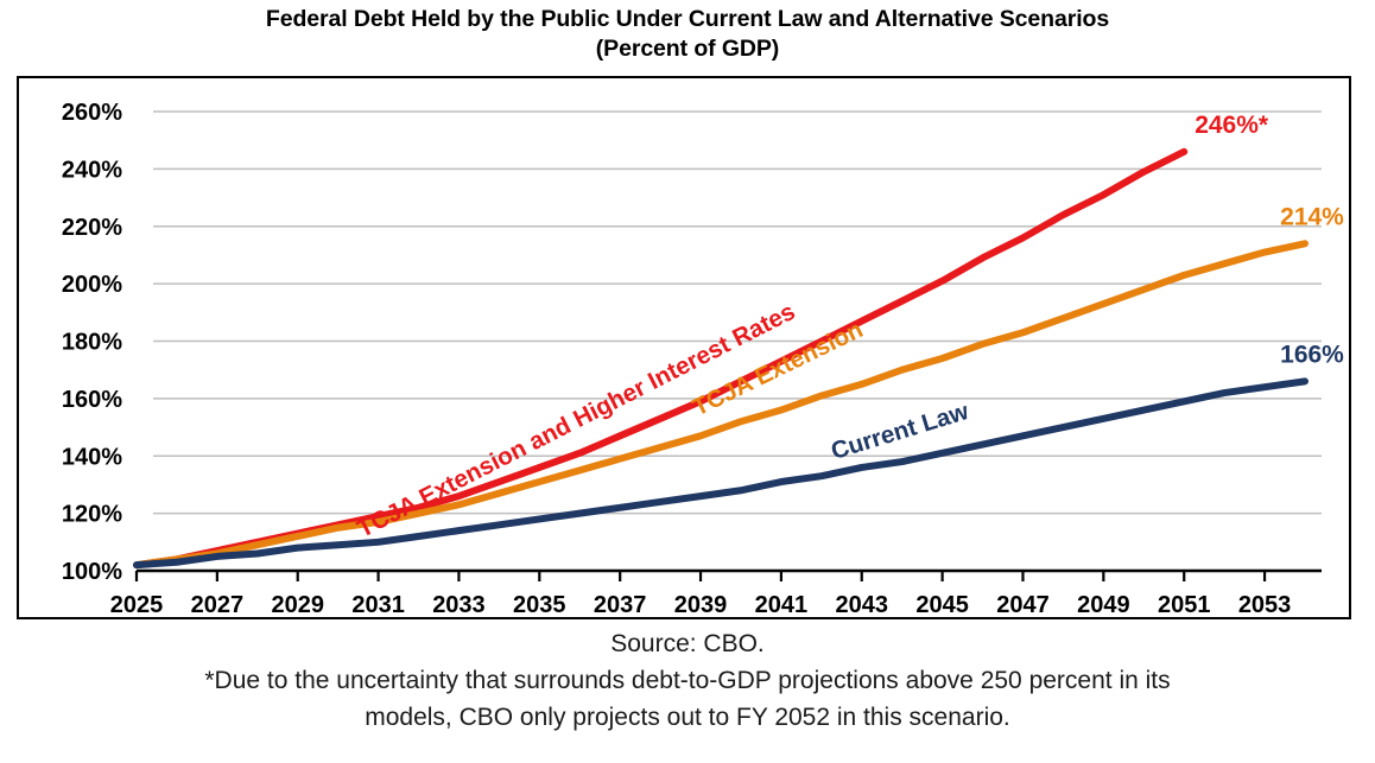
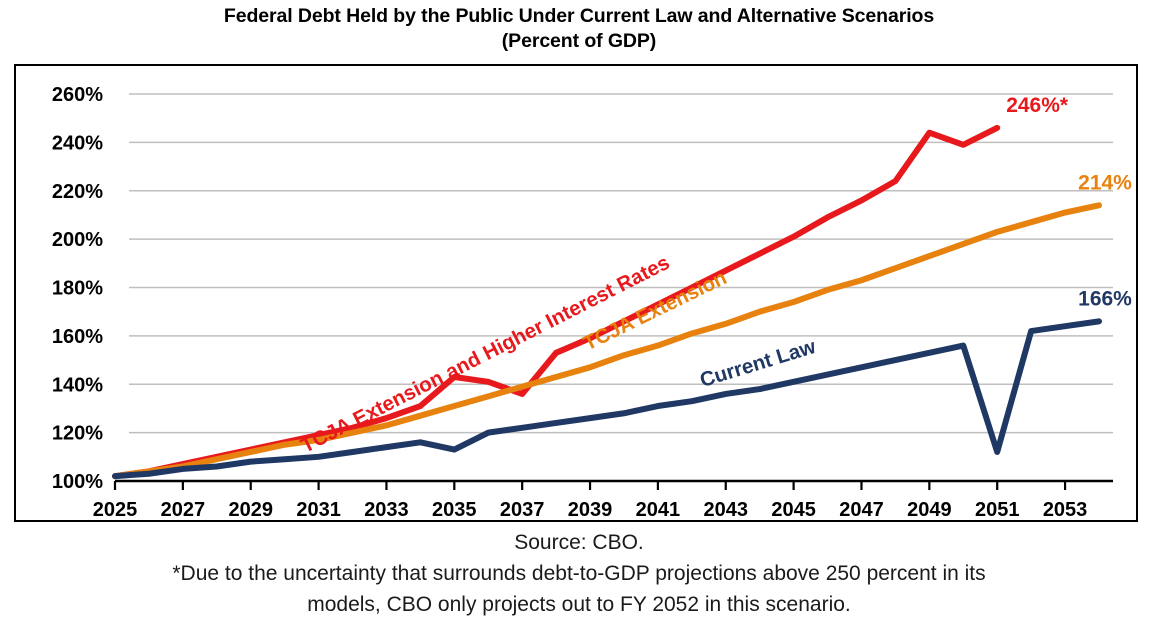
TCJA Extension and Higher Interest Rates/2035: 136% -> 143%
Current Law/2035: 118% -> 113%
TCJA Extension and Higher Interest Rates/2037: 147% -> 136%
TCJA Extension and Higher Interest Rates/2049: 231% -> 244%
Current Law/2051: 159% -> 112%
